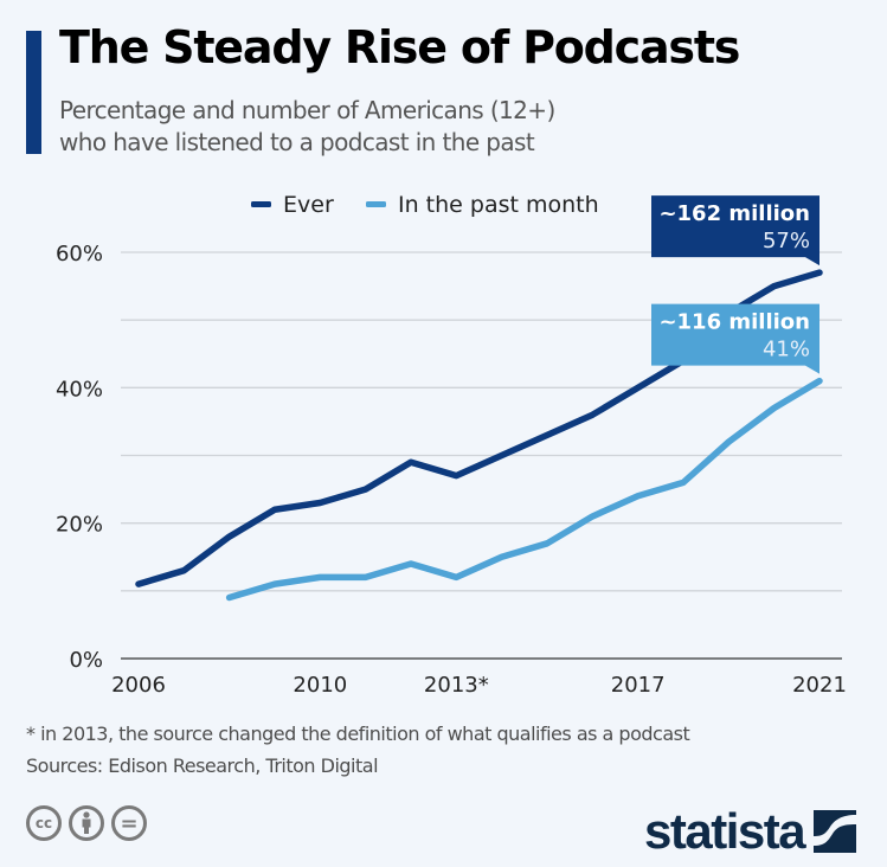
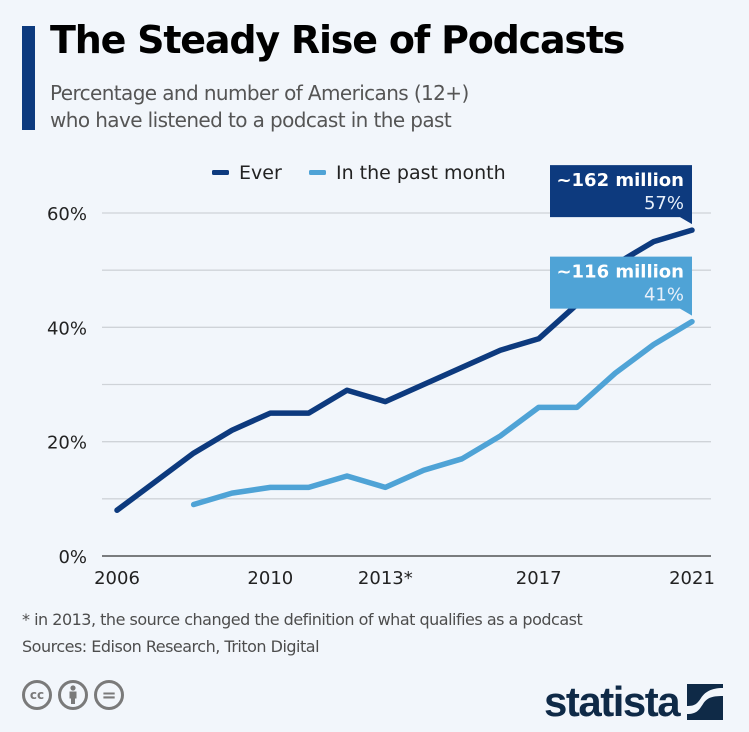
Ever/2006: 11% -> 8%
Ever/2010: 23% -> 25%
Ever/2017: 40% -> 38%
In the past month/2017: 24% -> 26%
